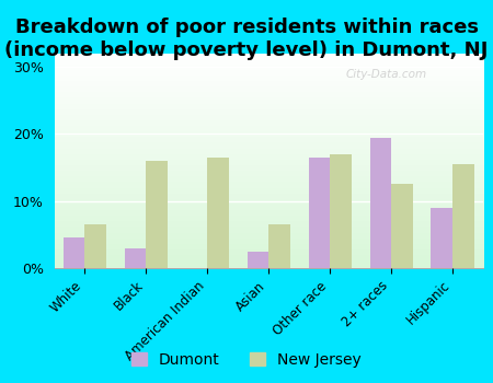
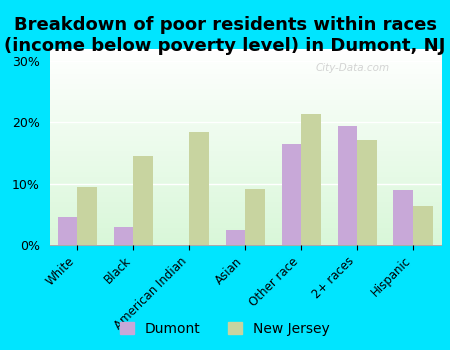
New Jersey/White: 6.5% -> 9.4%
New Jersey/Black: 16.0% -> 14.6%
New Jersey/American Indian: 16.5% -> 18.4%
New Jersey/Asian: 6.5% -> 9.2%
New Jersey/Other race: 17.0% -> 21.4%
New Jersey/2+ races: 12.5% -> 17.2%
New Jersey/Hispanic: 15.5% -> 6.4%
